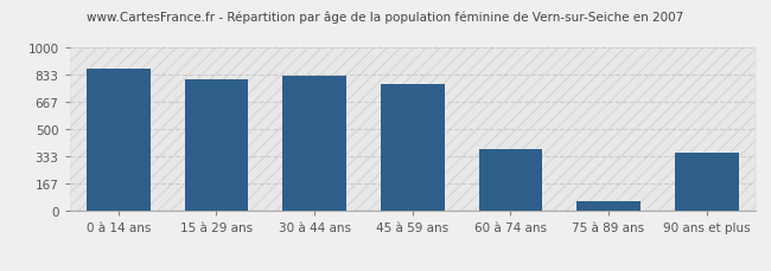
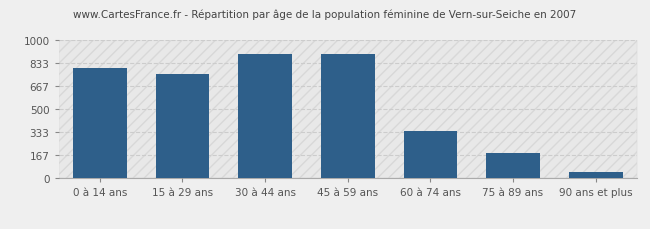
0 à 14 ans: 870 -> 800
15 à 29 ans: 810 -> 760
30 à 44 ans: 830 -> 900
45 à 59 ans: 780 -> 900
60 à 74 ans: 380 -> 340
75 à 89 ans: 60 -> 180
90 ans et plus: 360 -> 40
